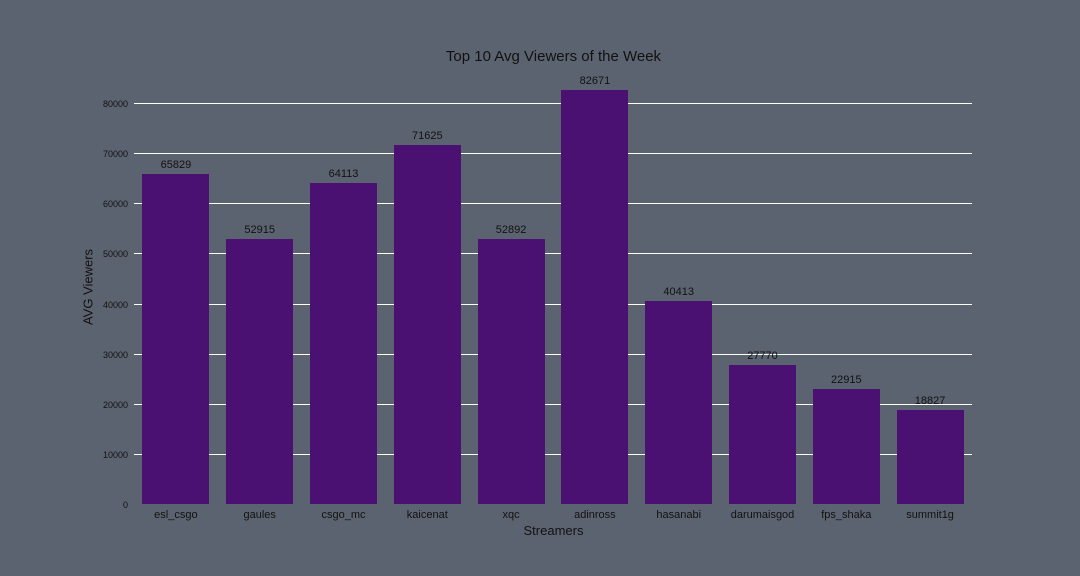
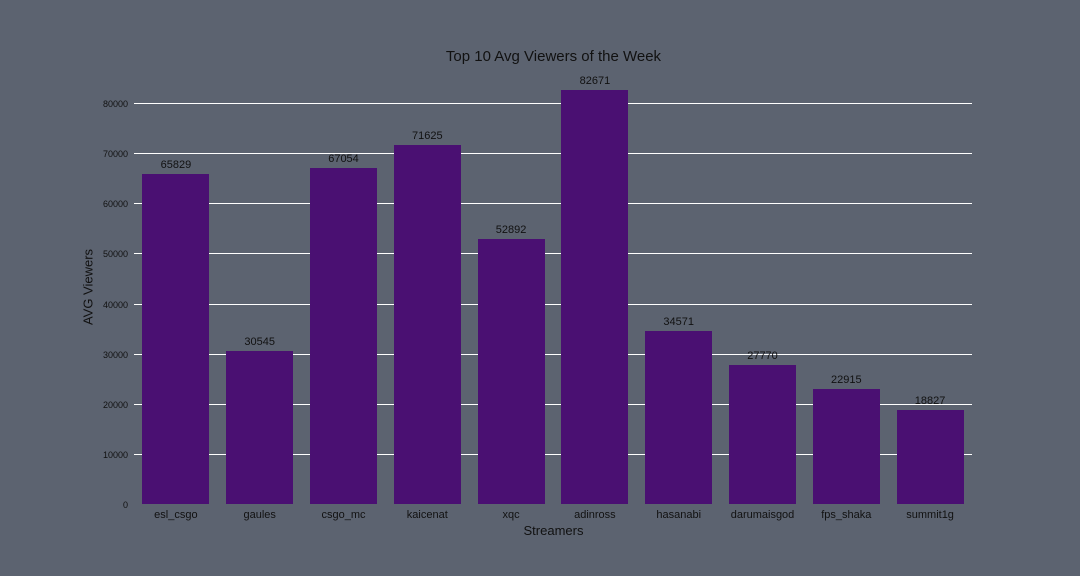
gaules: 52915 -> 30545
csgo_mc: 64113 -> 67054
hasanabi: 40413 -> 34571
